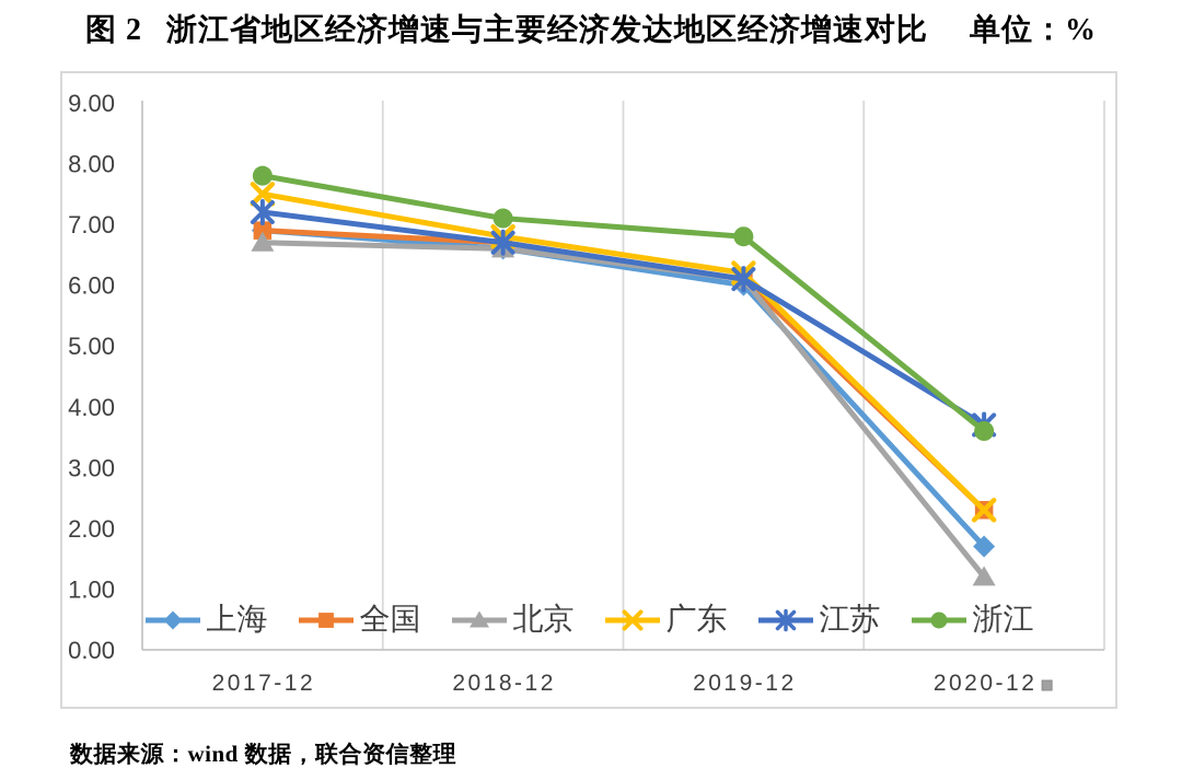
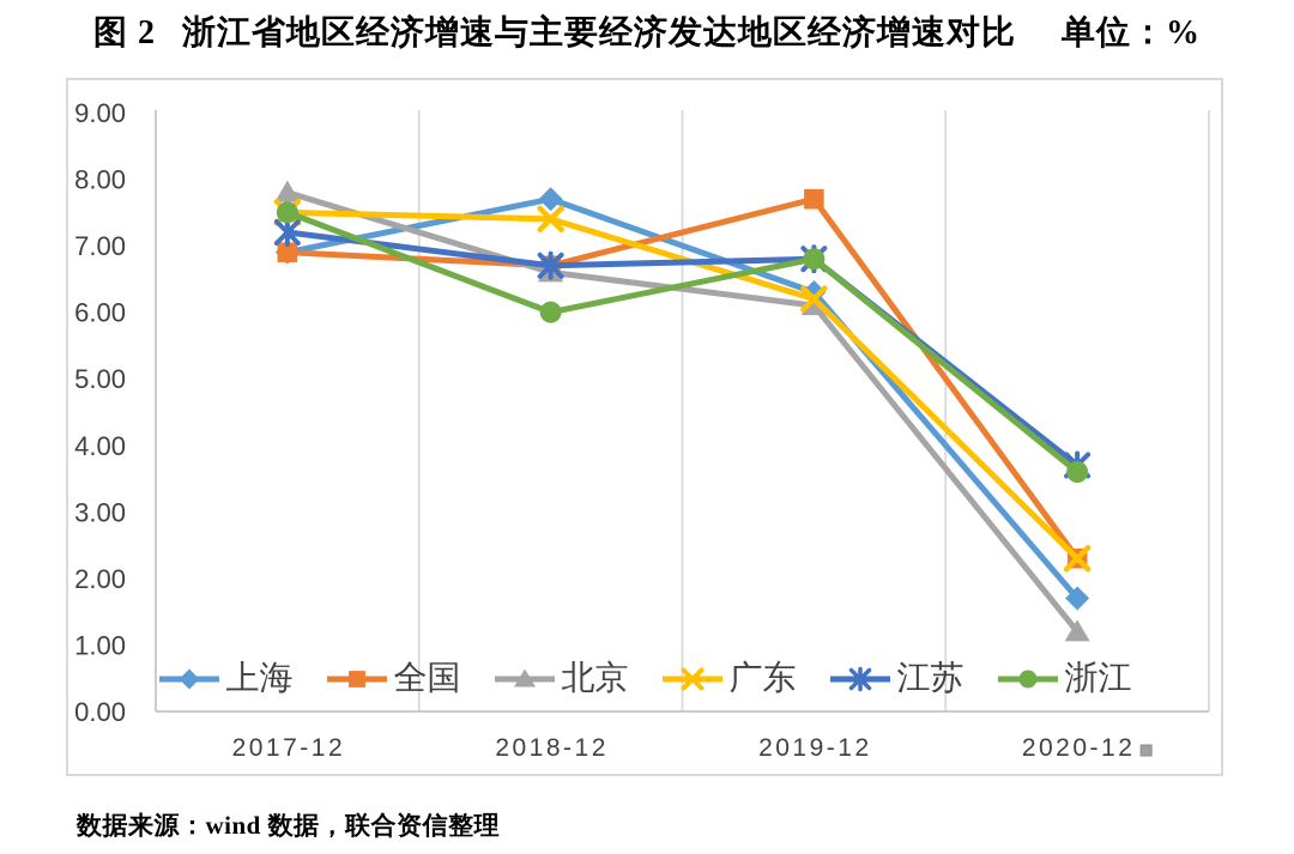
北京/2017-12: 6.7 -> 7.8
浙江/2017-12: 7.8 -> 7.5
上海/2018-12: 6.6 -> 7.7
广东/2018-12: 6.8 -> 7.4
浙江/2018-12: 7.1 -> 6.0
上海/2019-12: 6.0 -> 6.3
全国/2019-12: 6.1 -> 7.7
江苏/2019-12: 6.1 -> 6.8
